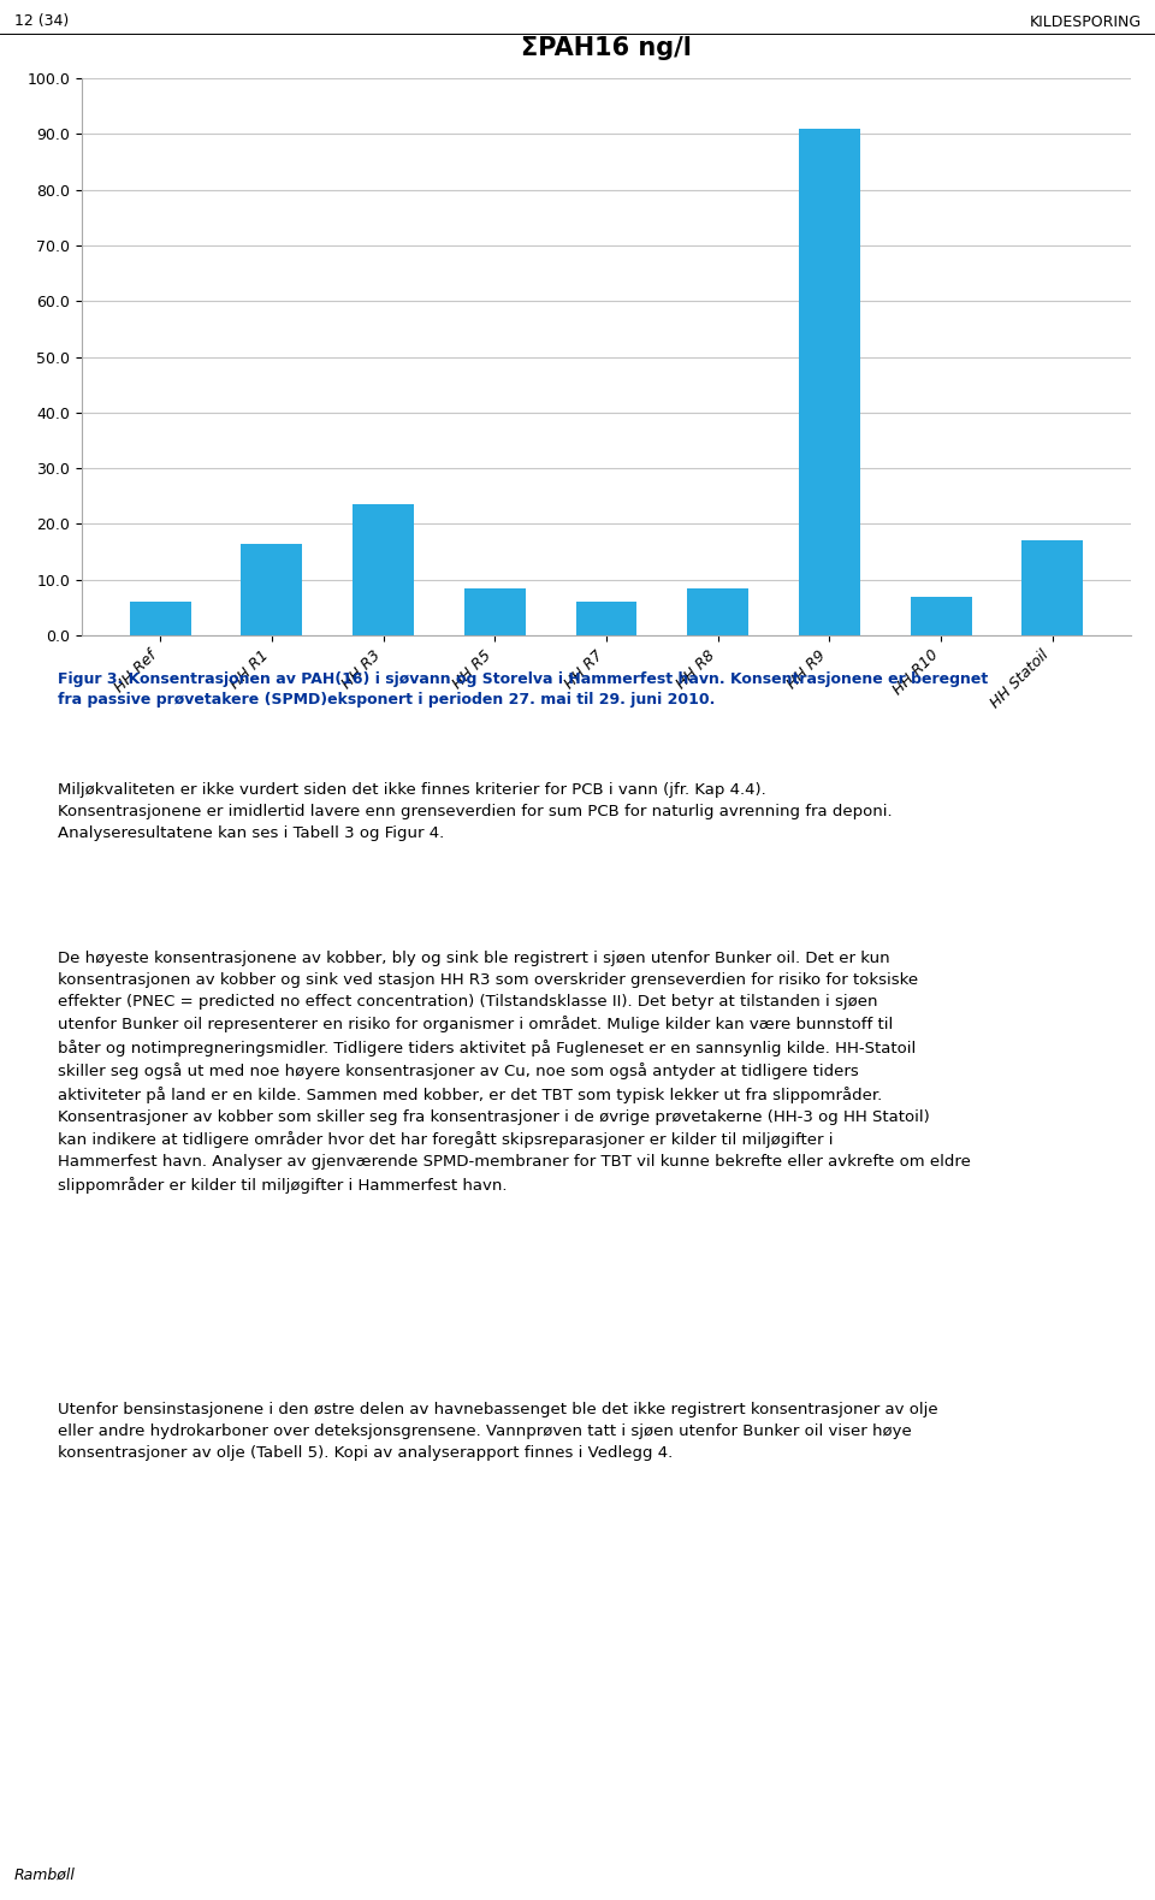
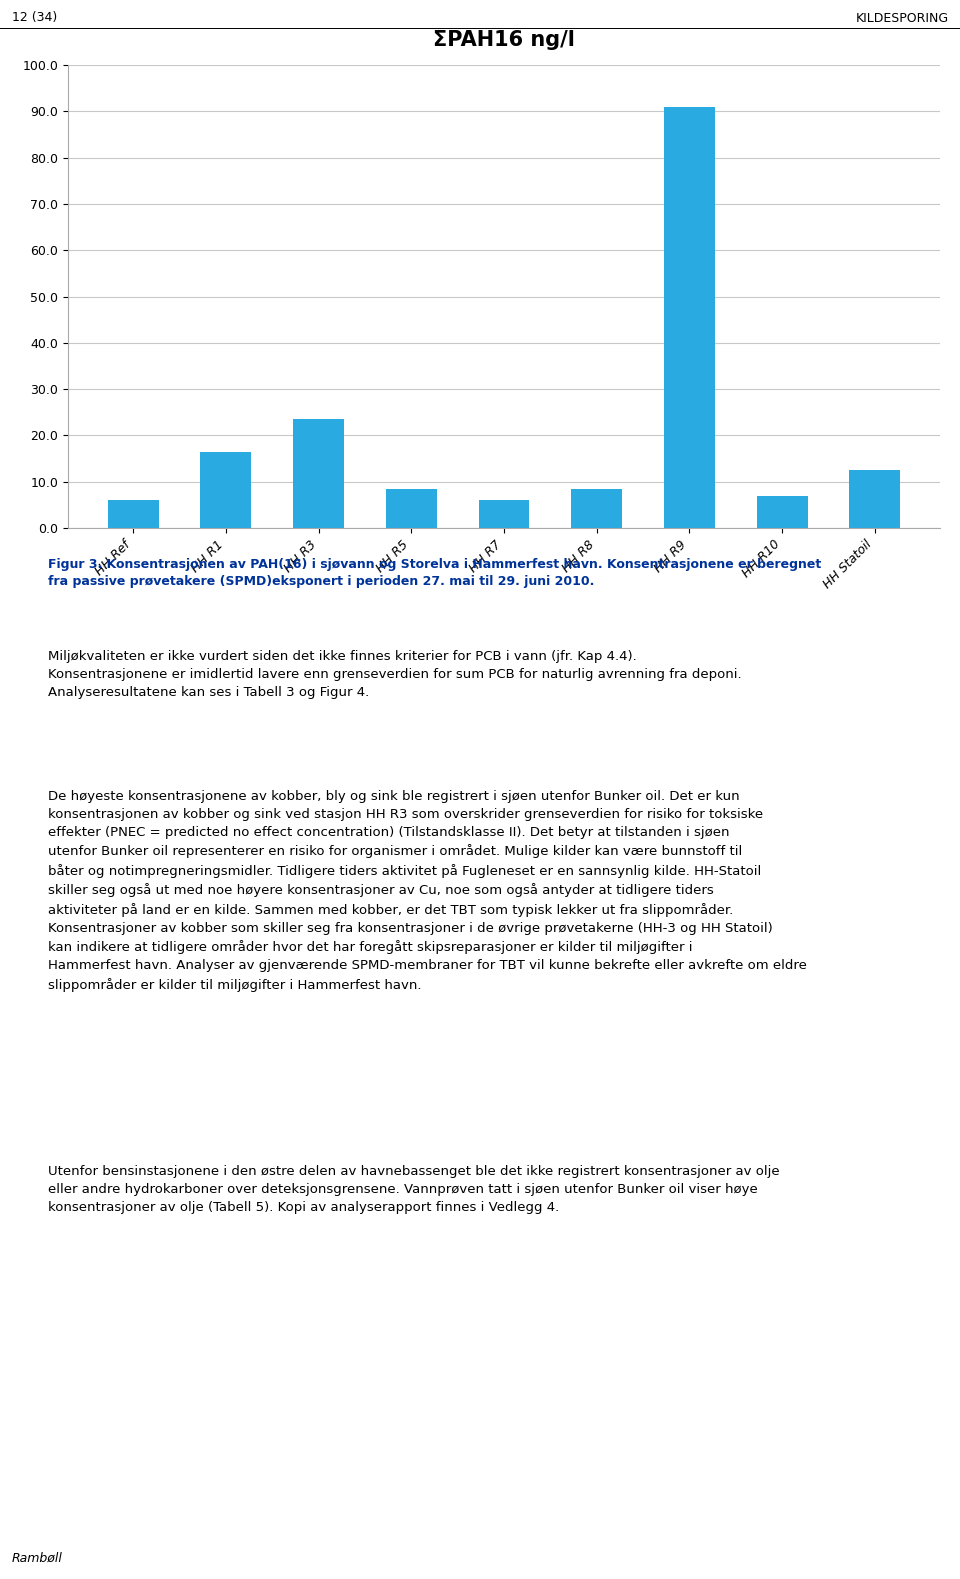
HH Statoil: 17.0 -> 12.5
